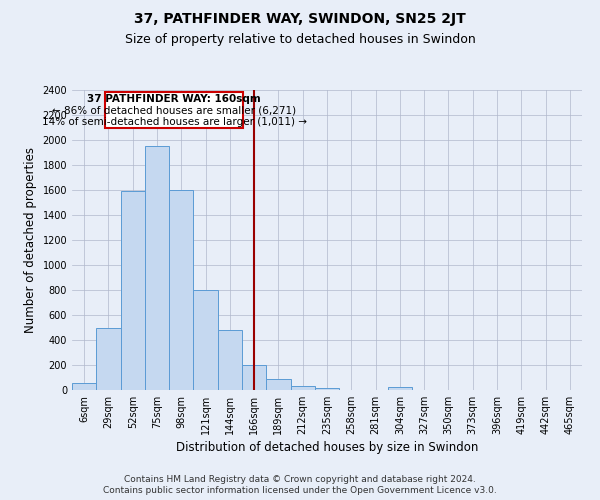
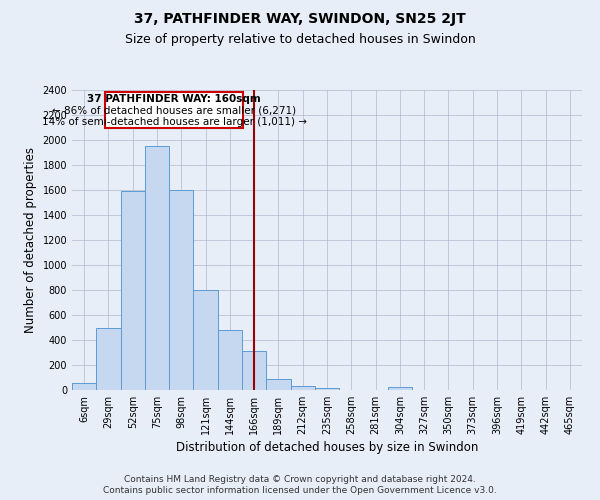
166sqm: 200 -> 310
